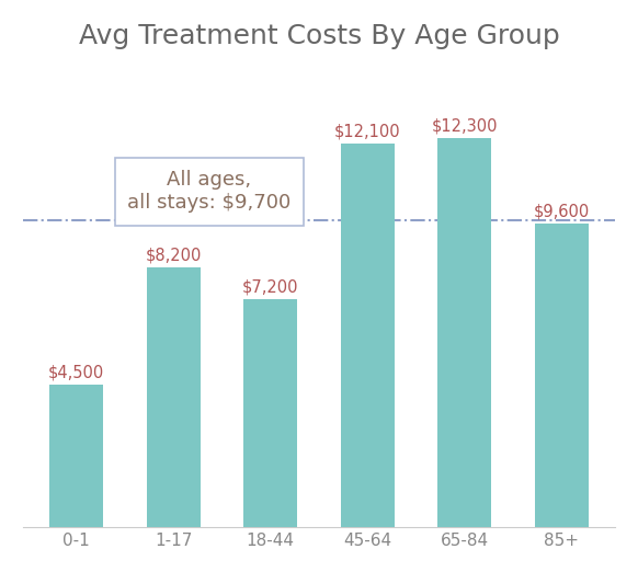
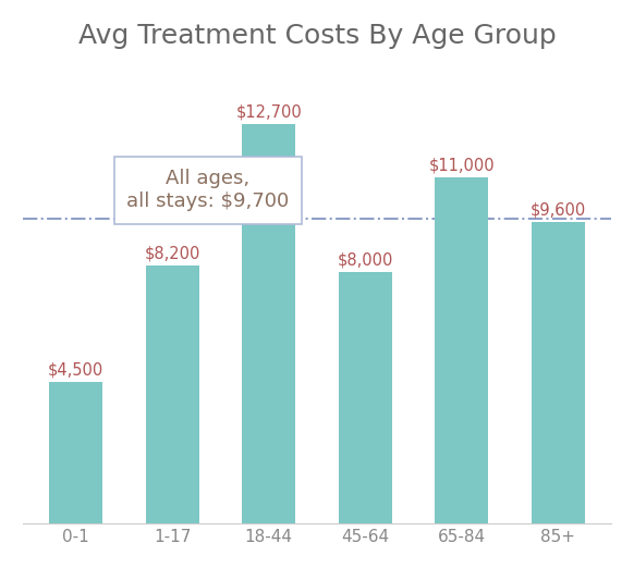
18-44: $7,200 -> $12,700
45-64: $12,100 -> $8,000
65-84: $12,300 -> $11,000
